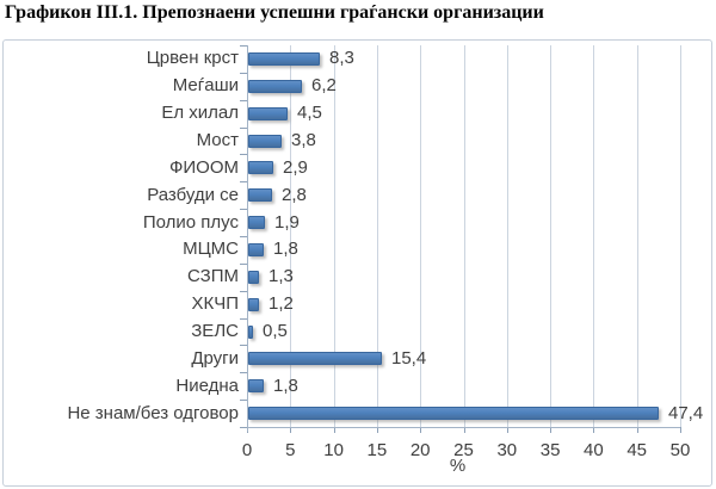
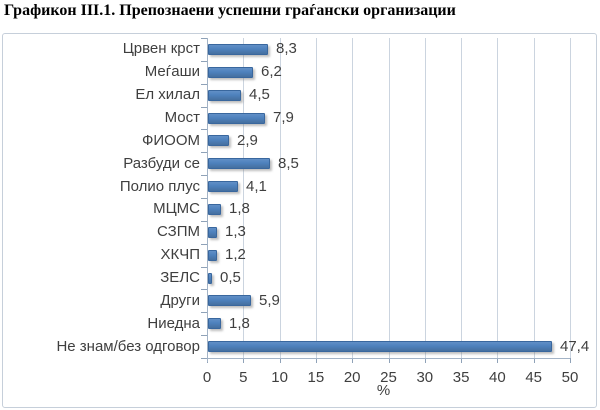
Мост: 3,8 -> 7,9
Разбуди се: 2,8 -> 8,5
Полио плус: 1,9 -> 4,1
Други: 15,4 -> 5,9
